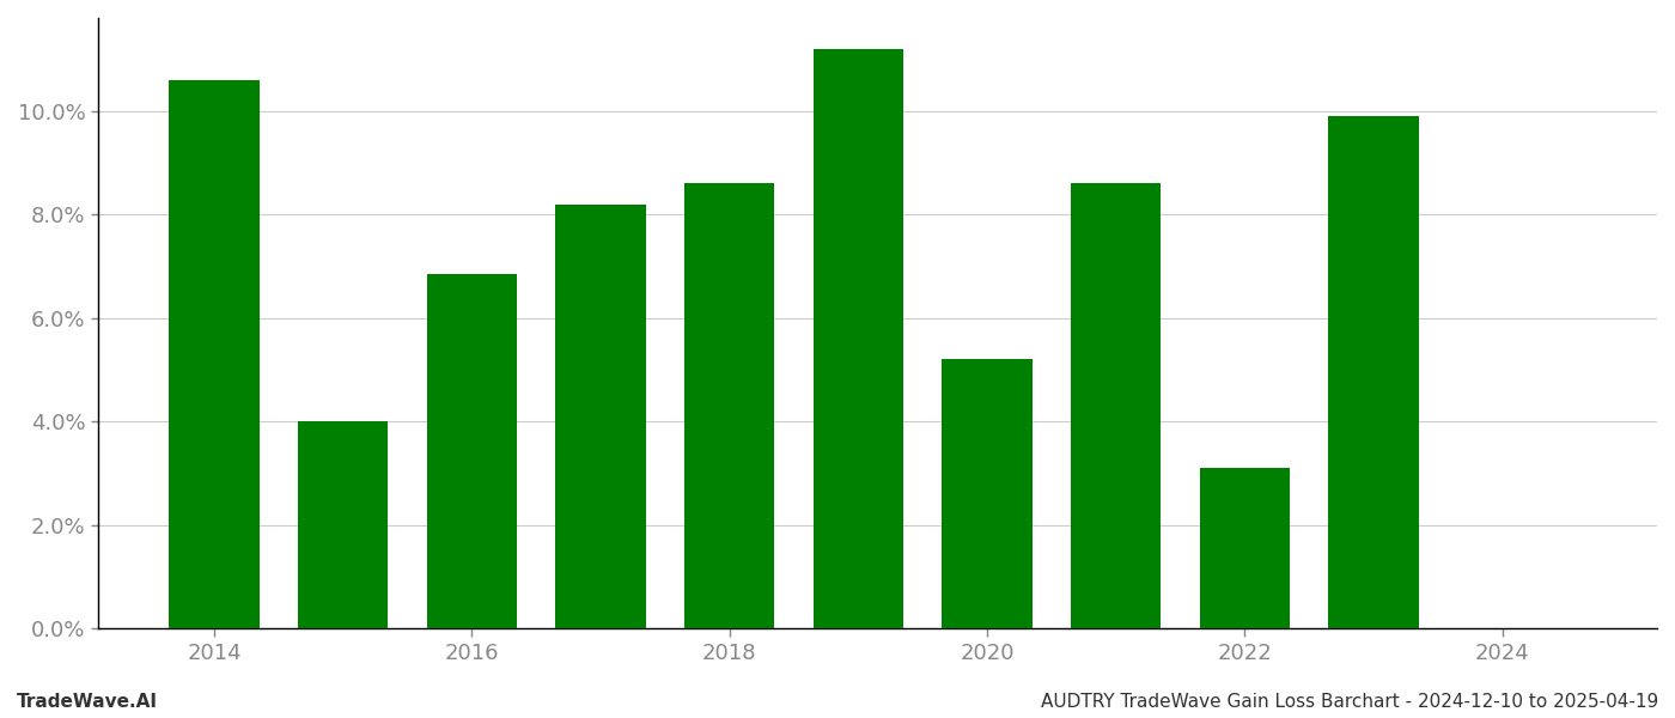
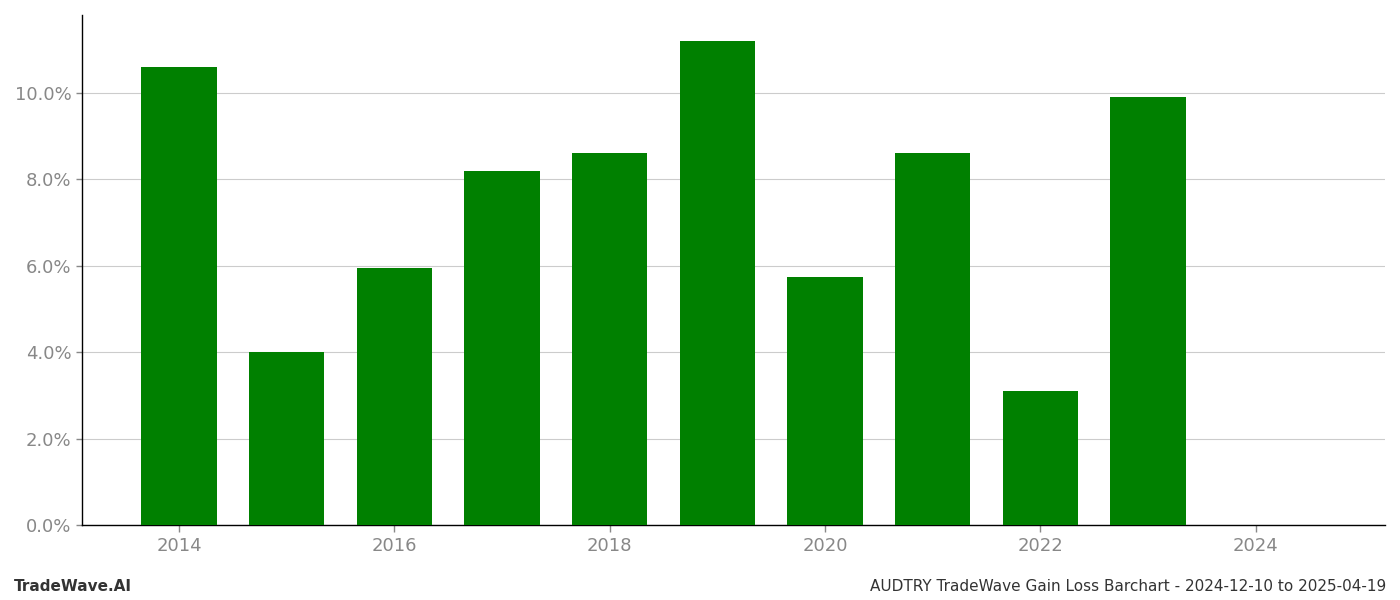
2016: 6.85% -> 5.95%
2020: 5.20% -> 5.75%
